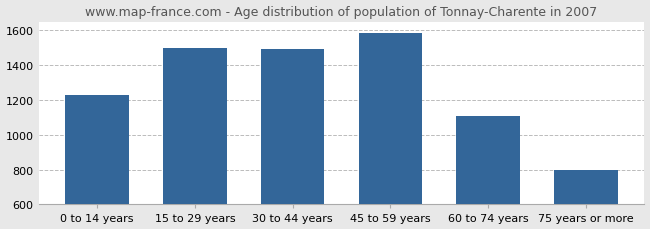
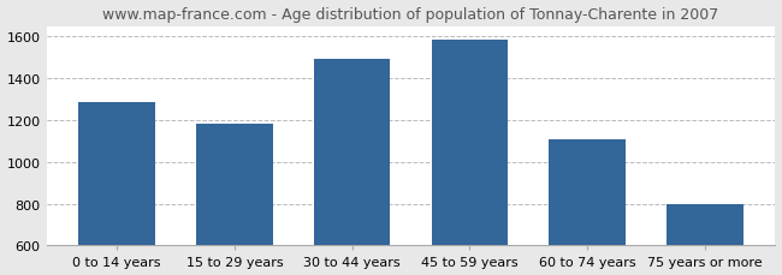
0 to 14 years: 1230 -> 1280
15 to 29 years: 1500 -> 1180
